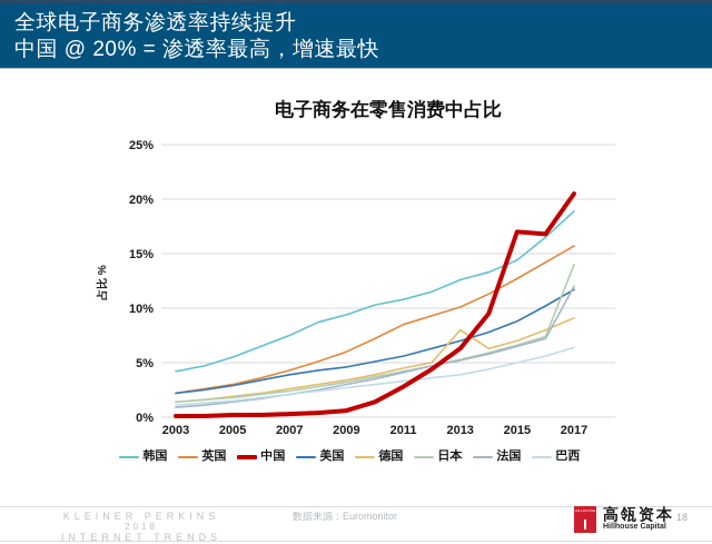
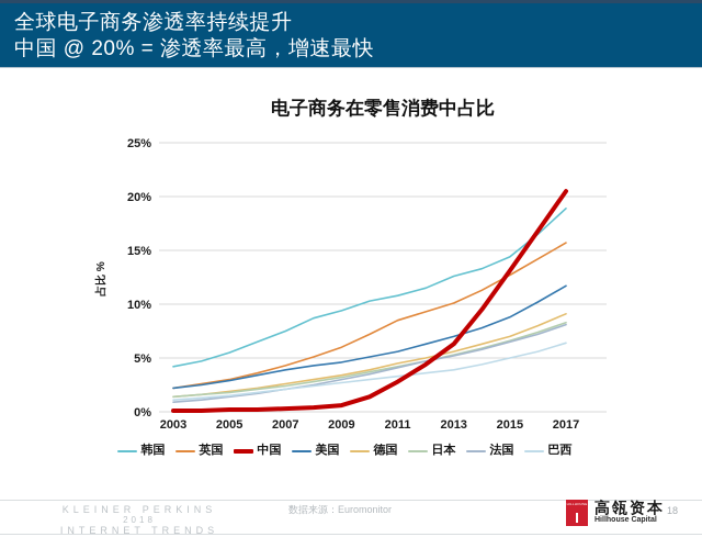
德国/2013: 8% -> 6%
中国/2015: 17% -> 13%
日本/2017: 14% -> 8%
法国/2017: 12% -> 8%
